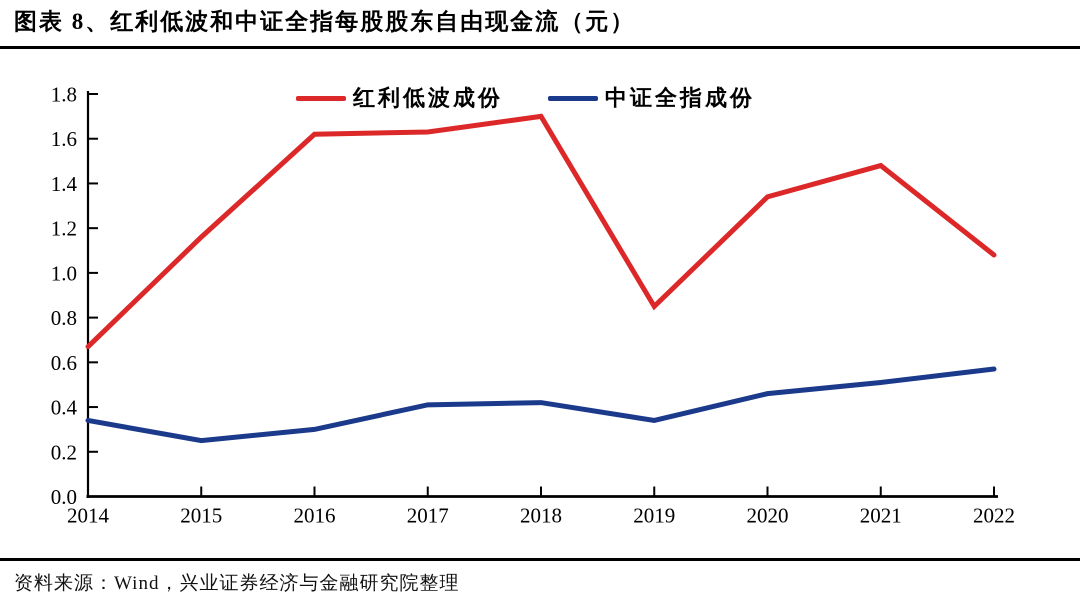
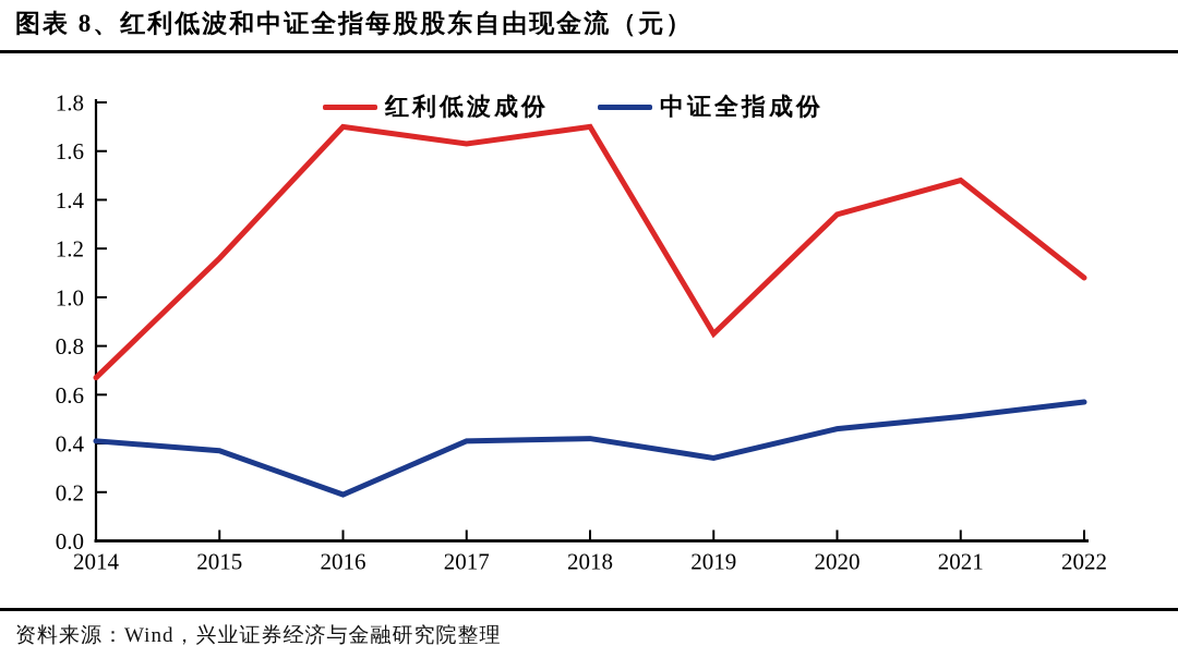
中证全指成份/2014: 0.34 -> 0.41
中证全指成份/2015: 0.25 -> 0.37
红利低波成份/2016: 1.62 -> 1.70
中证全指成份/2016: 0.30 -> 0.19
